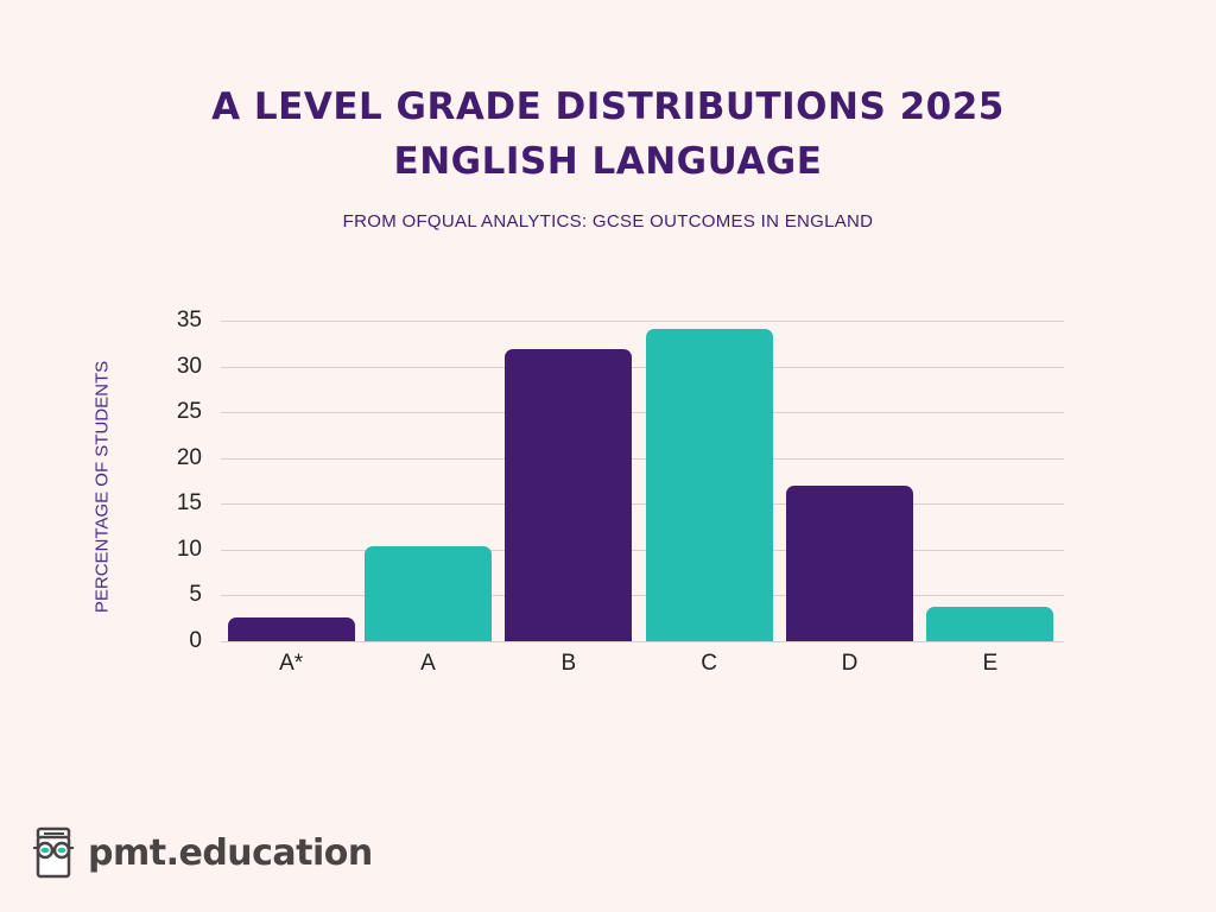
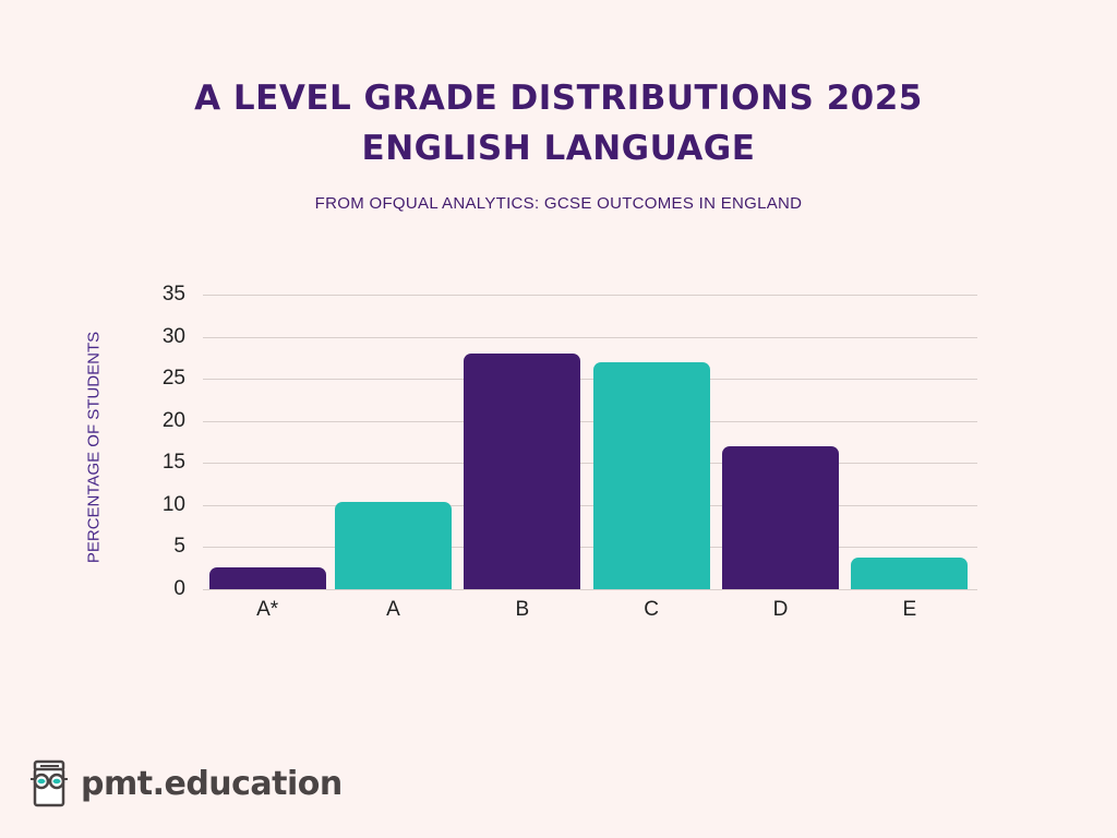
B: 32 -> 28
C: 34 -> 27
